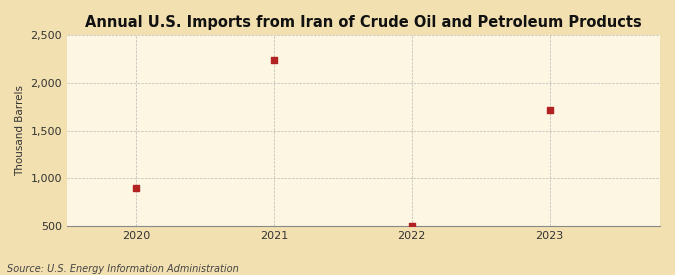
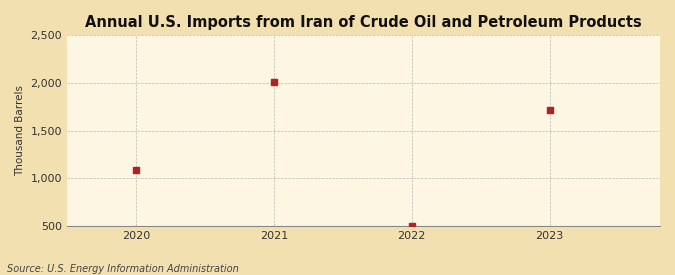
2020: 900 -> 1,090
2021: 2,240 -> 2,010
